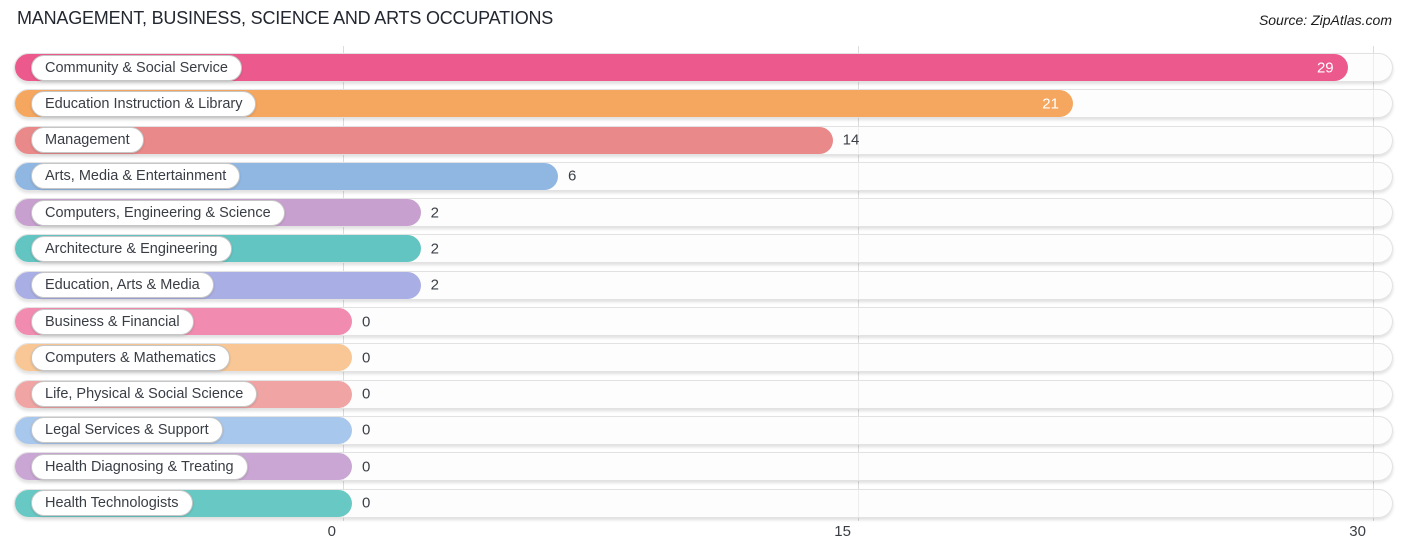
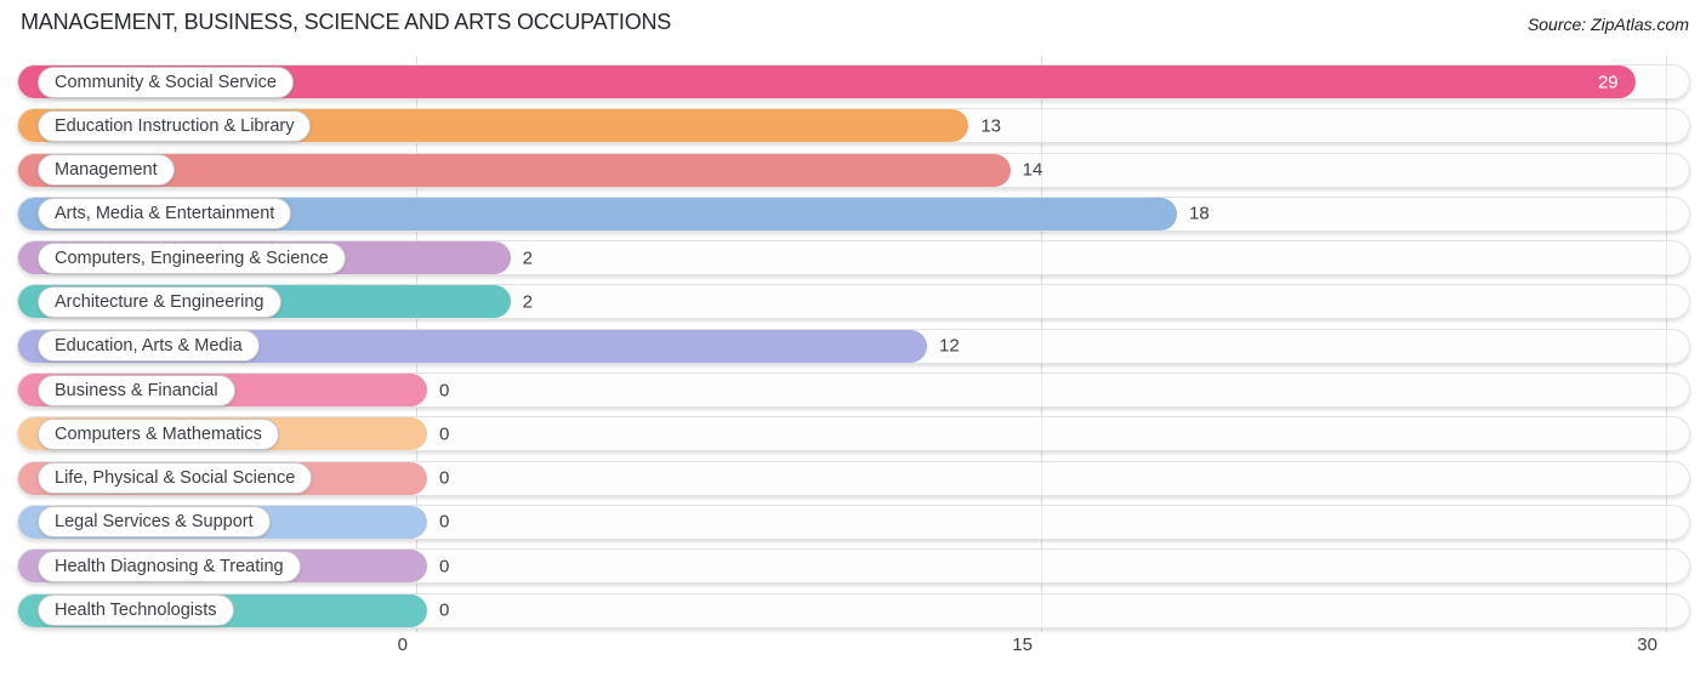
Education Instruction & Library: 21 -> 13
Arts, Media & Entertainment: 6 -> 18
Education, Arts & Media: 2 -> 12
